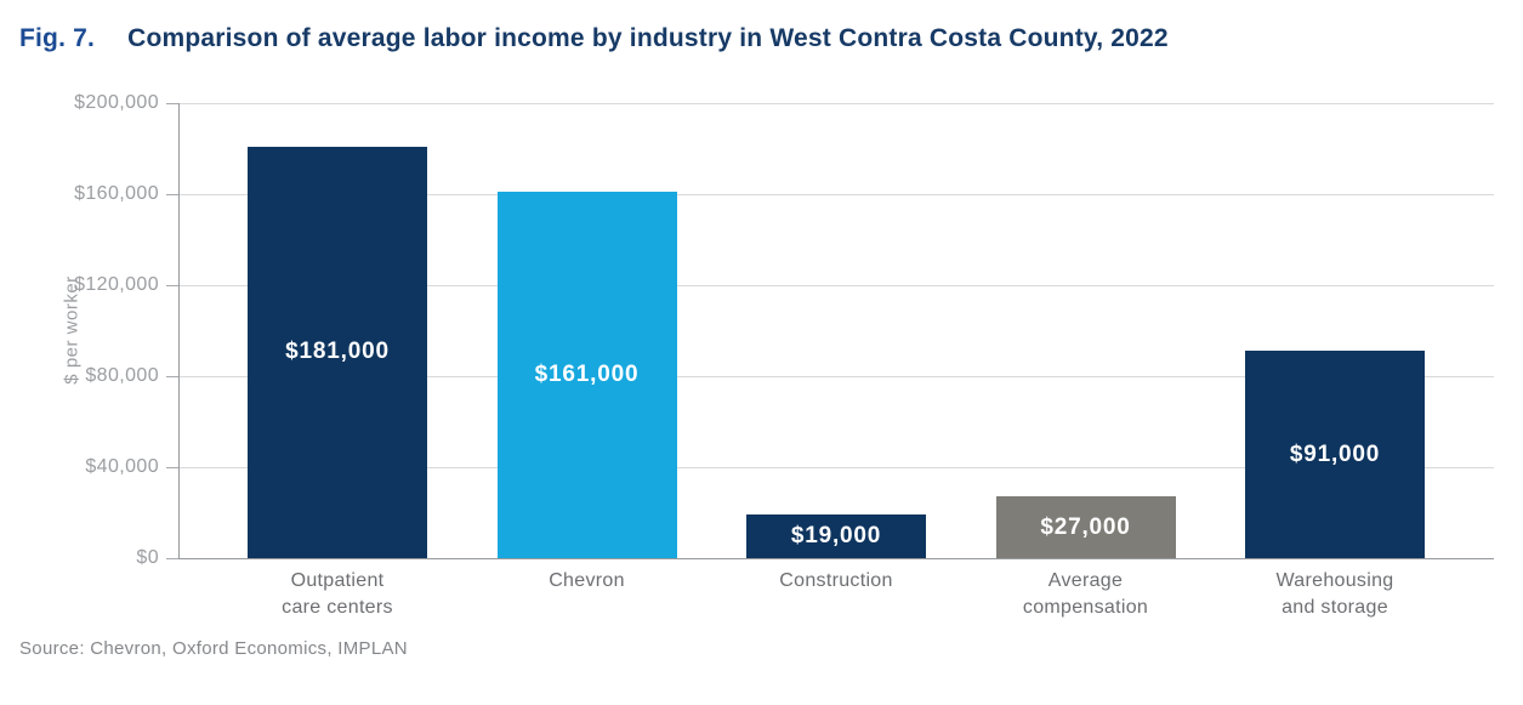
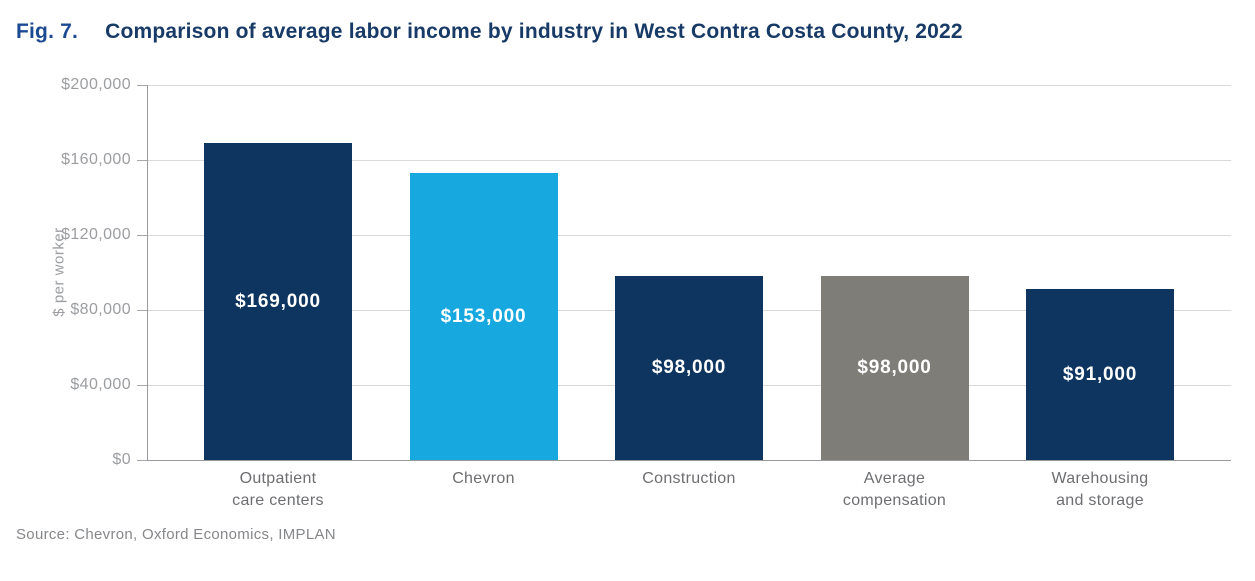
Outpatient care centers: $181,000 -> $169,000
Chevron: $161,000 -> $153,000
Construction: $19,000 -> $98,000
Average compensation: $27,000 -> $98,000
